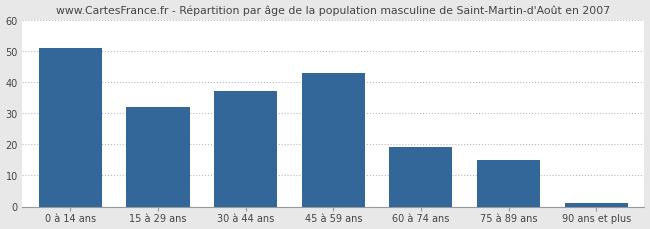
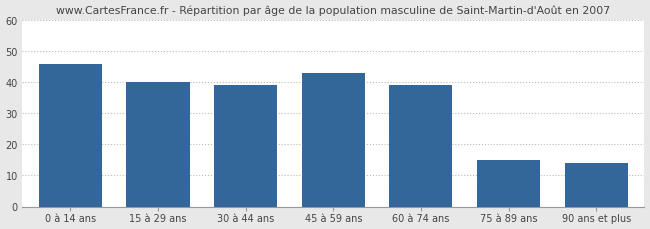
0 à 14 ans: 51 -> 46
15 à 29 ans: 32 -> 40
30 à 44 ans: 37 -> 39
60 à 74 ans: 19 -> 39
90 ans et plus: 1 -> 14
